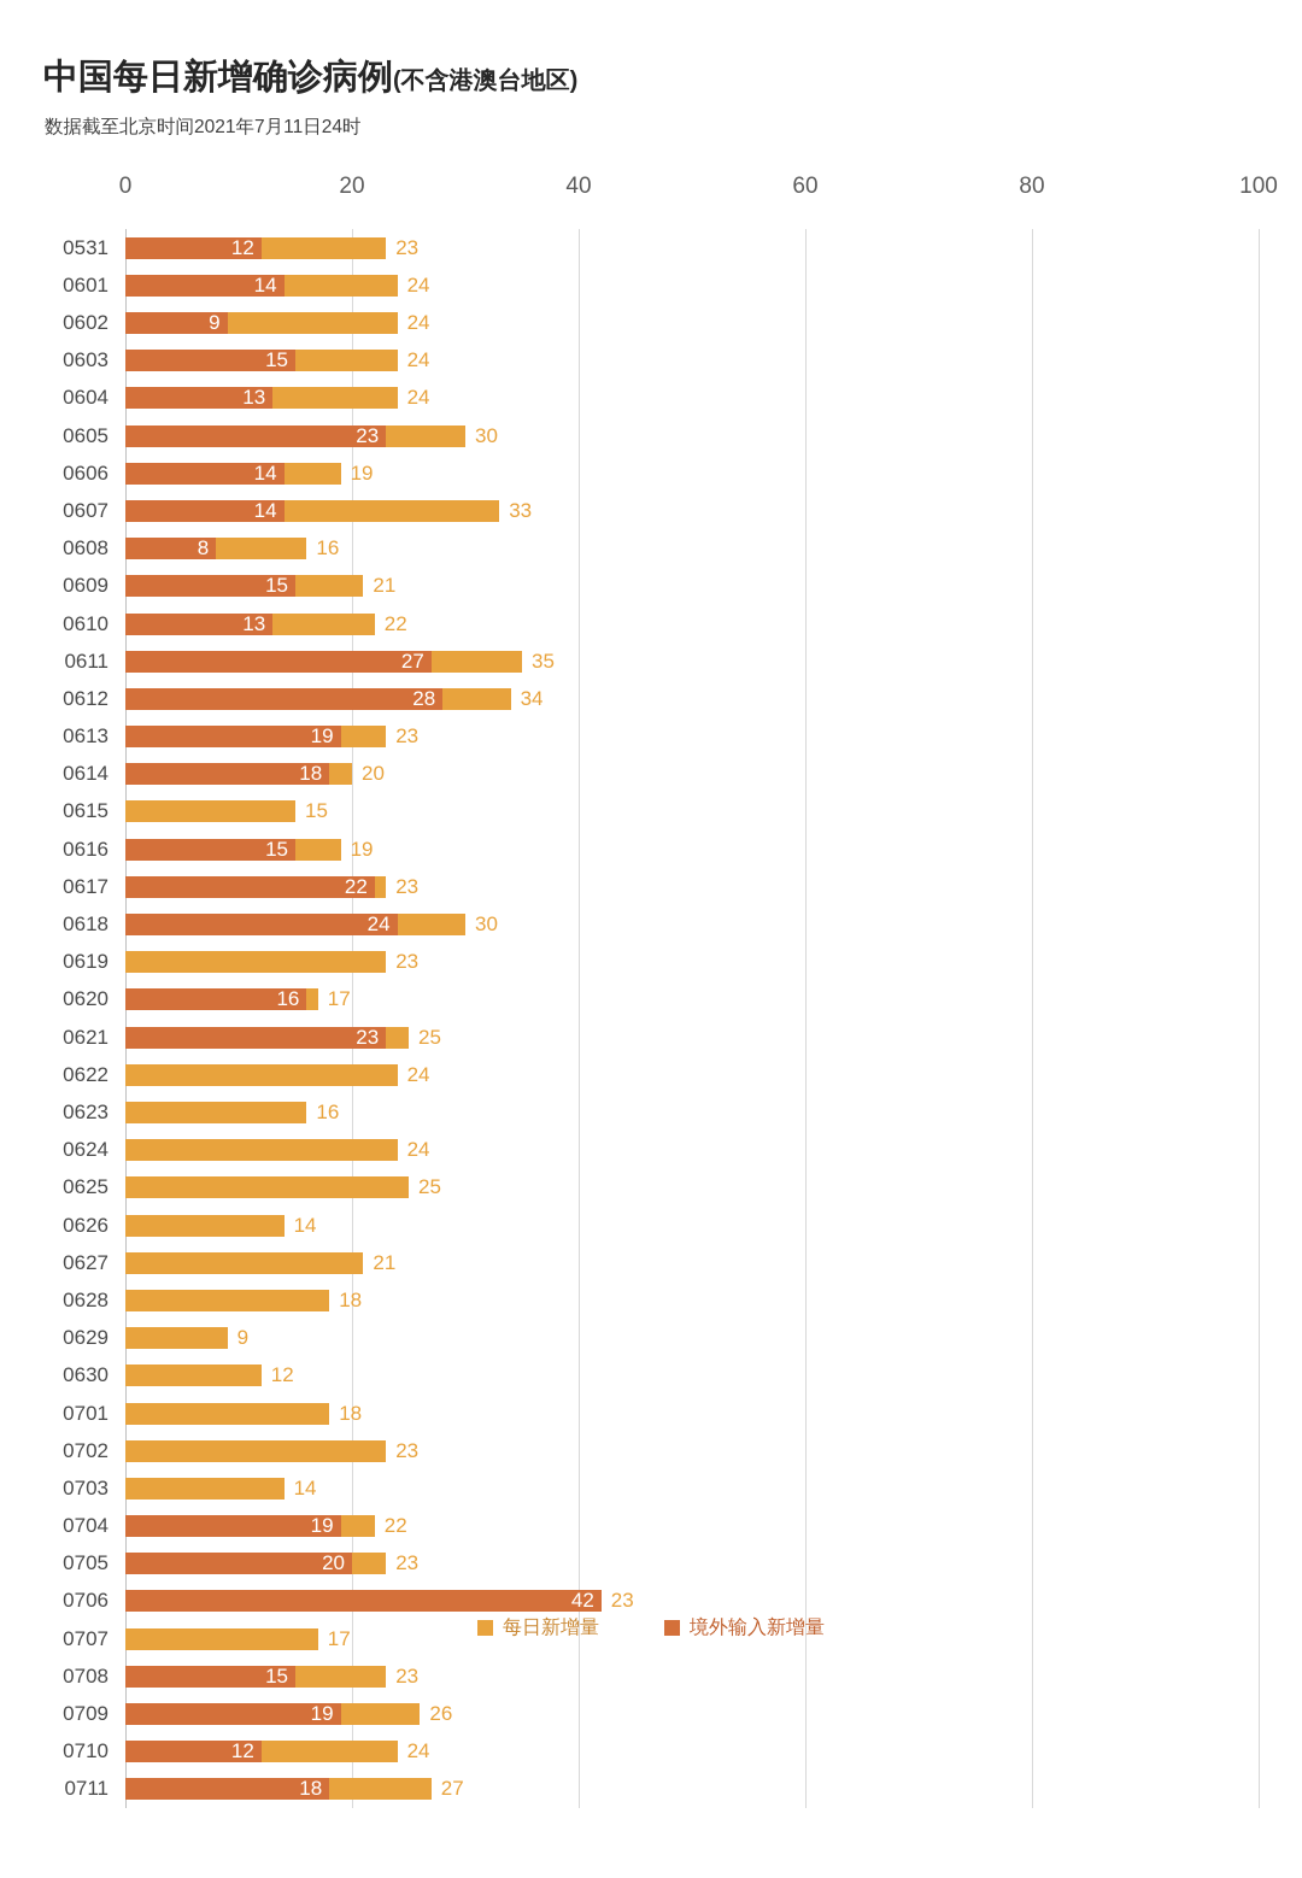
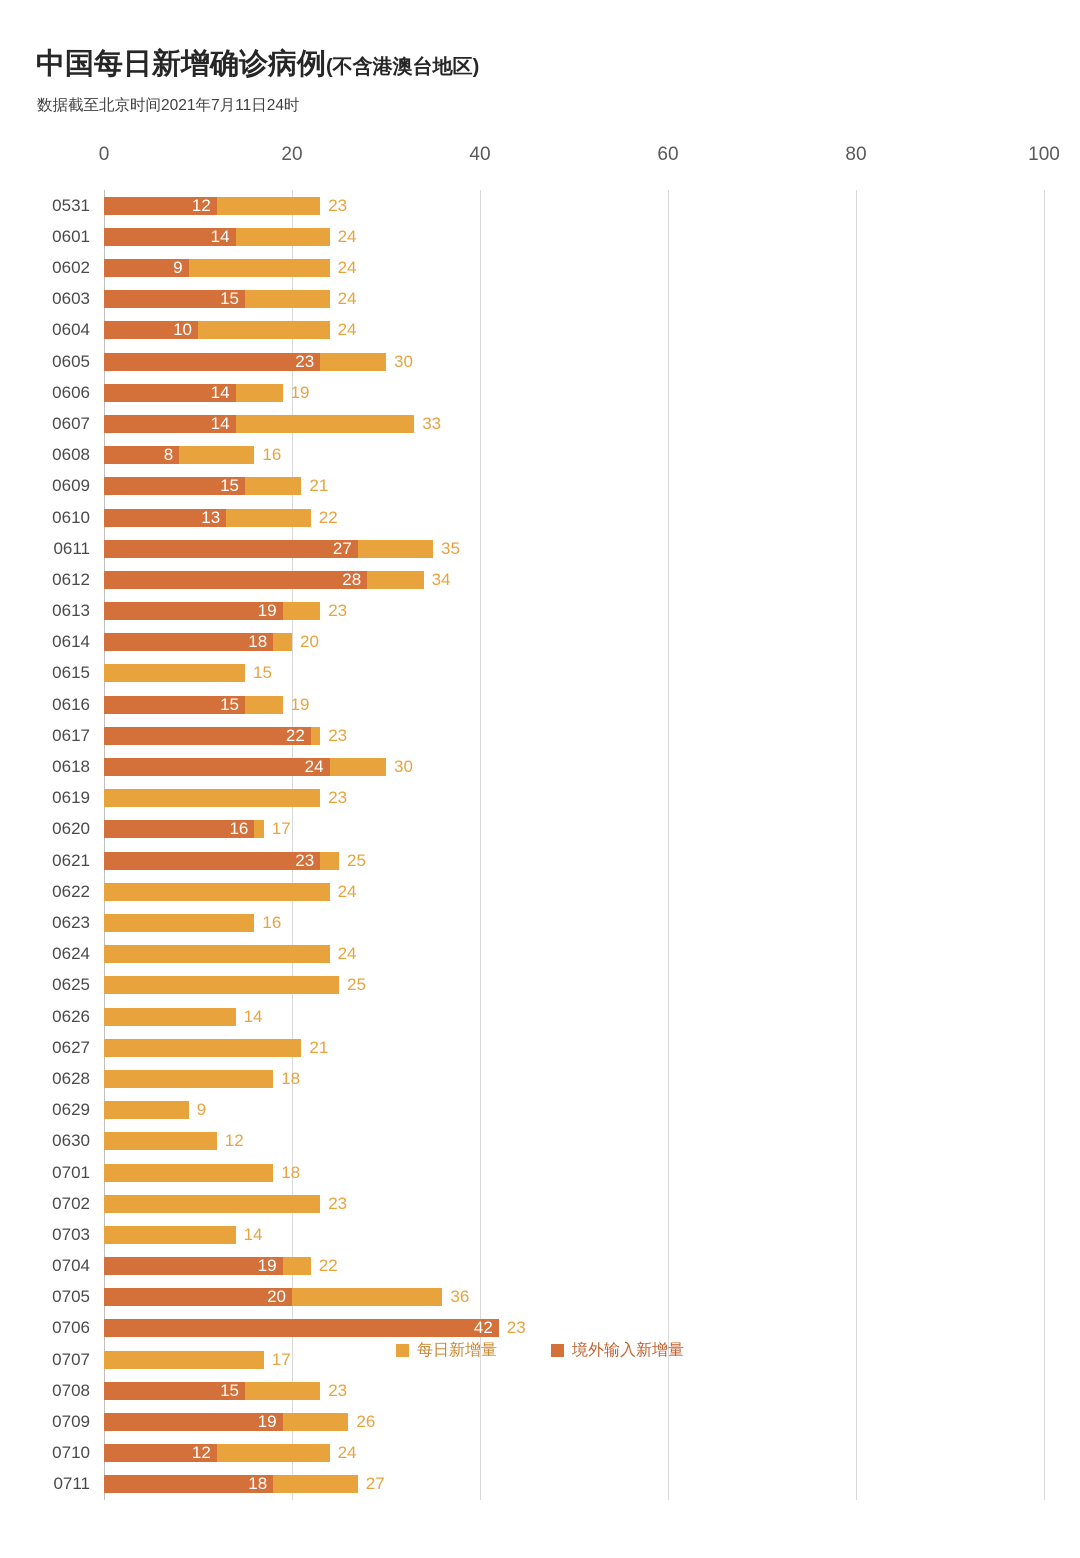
境外输入新增量/0604: 13 -> 10
每日新增量/0705: 23 -> 36
